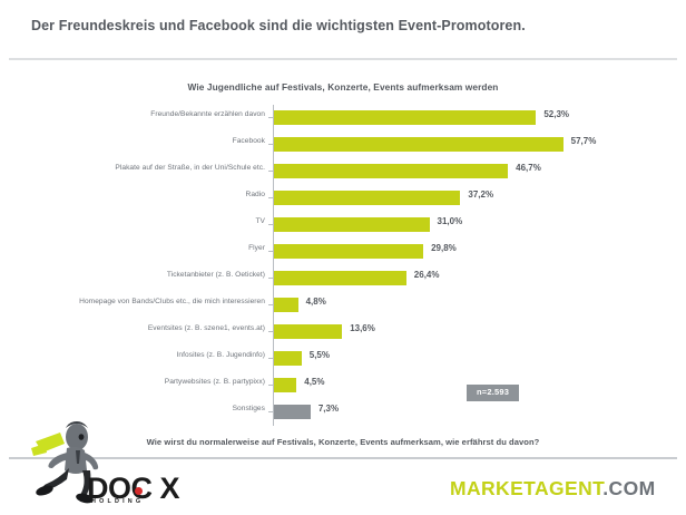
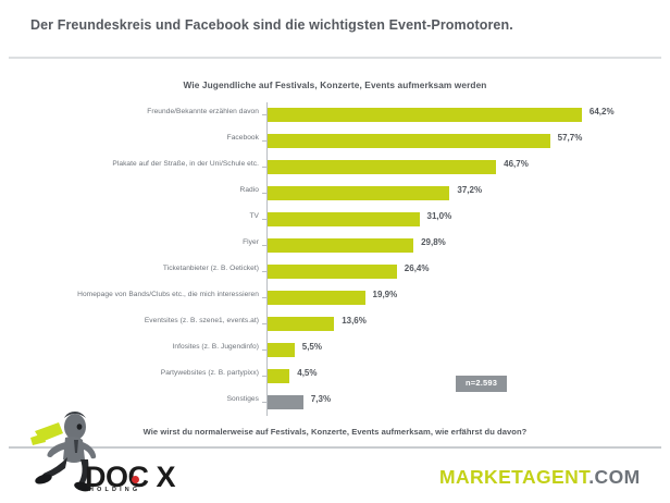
Freunde/Bekannte erzählen davon: 52,3% -> 64,2%
Homepage von Bands/Clubs etc., die mich interessieren: 4,8% -> 19,9%
